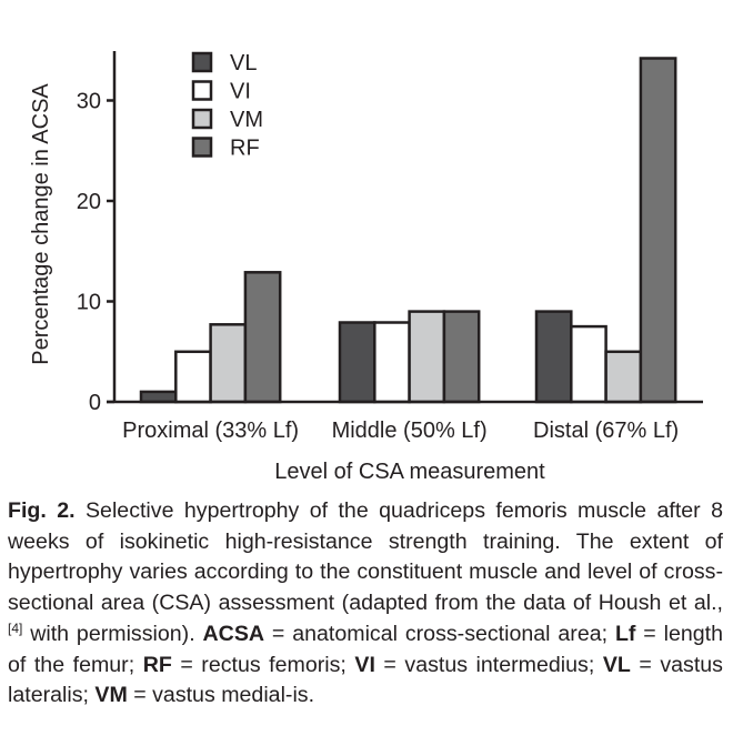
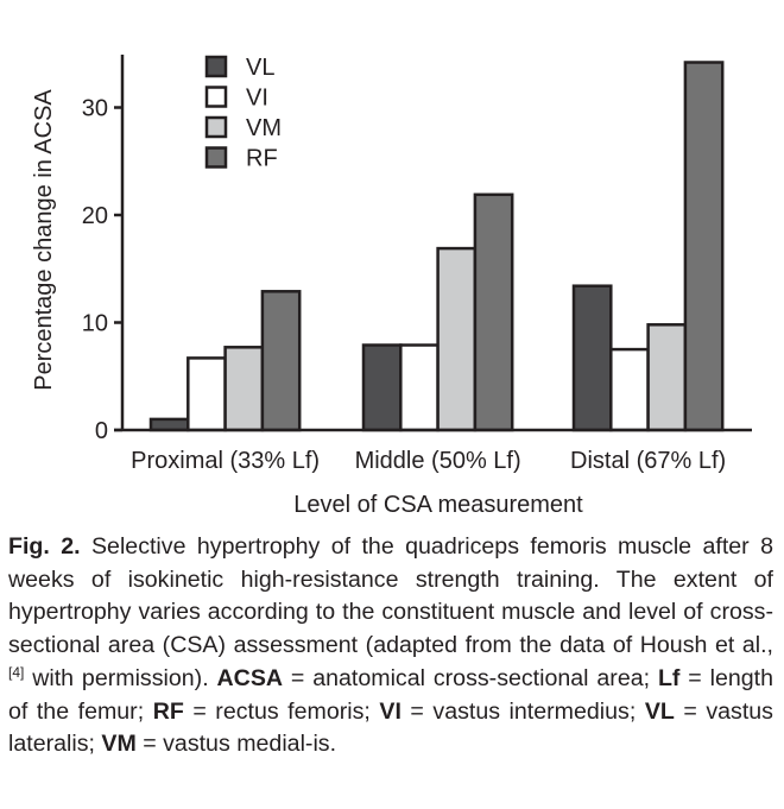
VI/Proximal (33% Lf): 5 -> 7
VM/Middle (50% Lf): 9 -> 17
RF/Middle (50% Lf): 9 -> 22
VL/Distal (67% Lf): 9 -> 13
VM/Distal (67% Lf): 5 -> 10
